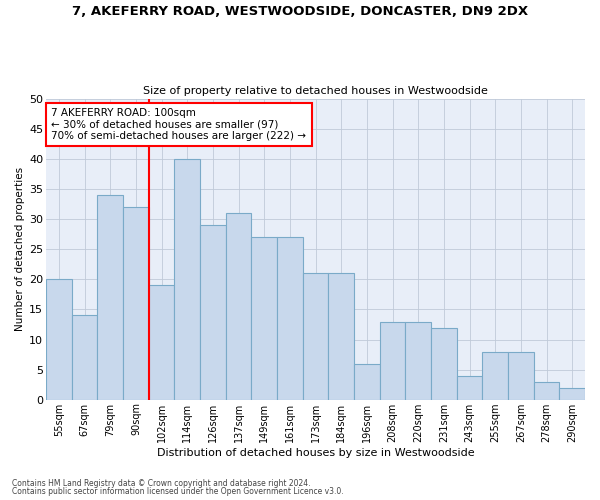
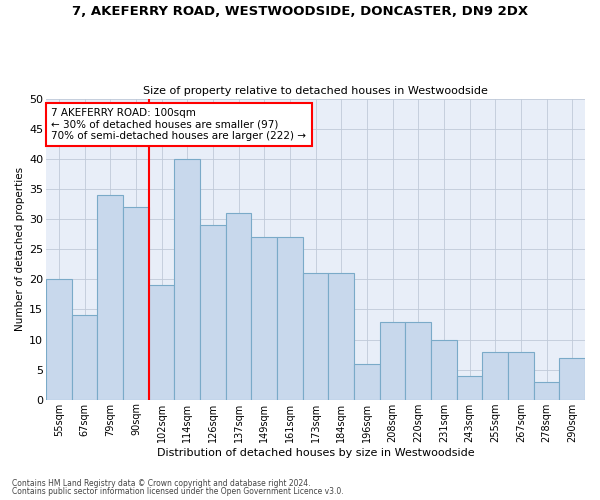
231sqm: 12 -> 10
290sqm: 2 -> 7
